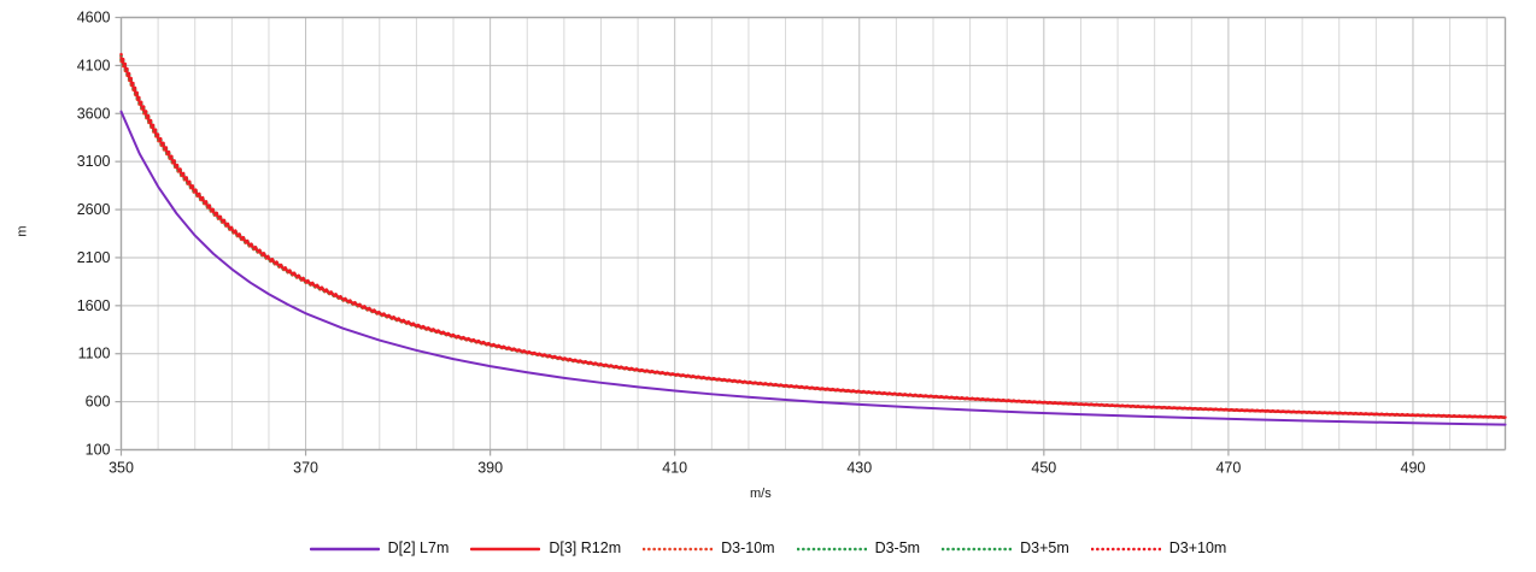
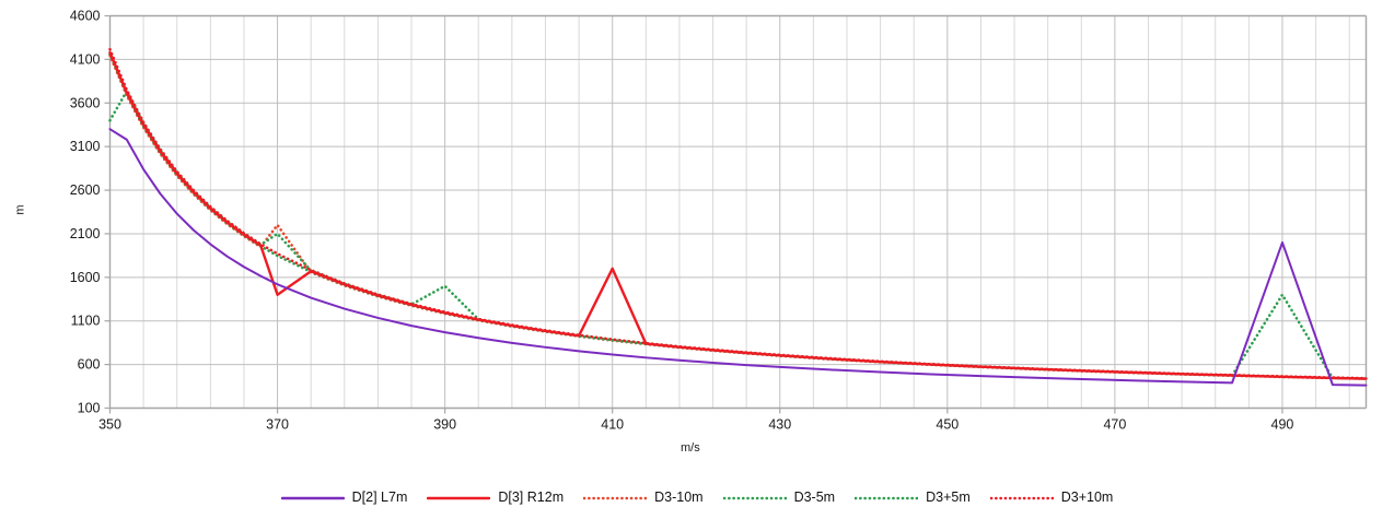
D[2] L7m/350: 3600 -> 3300
D3+5m/350: 4200 -> 3400
D[3] R12m/370: 1900 -> 1400
D3-10m/370: 1800 -> 2200
D3+5m/370: 1900 -> 2100
D3+5m/390: 1200 -> 1500
D[3] R12m/410: 900 -> 1700
D[2] L7m/490: 400 -> 2000
D3-5m/490: 500 -> 1400
